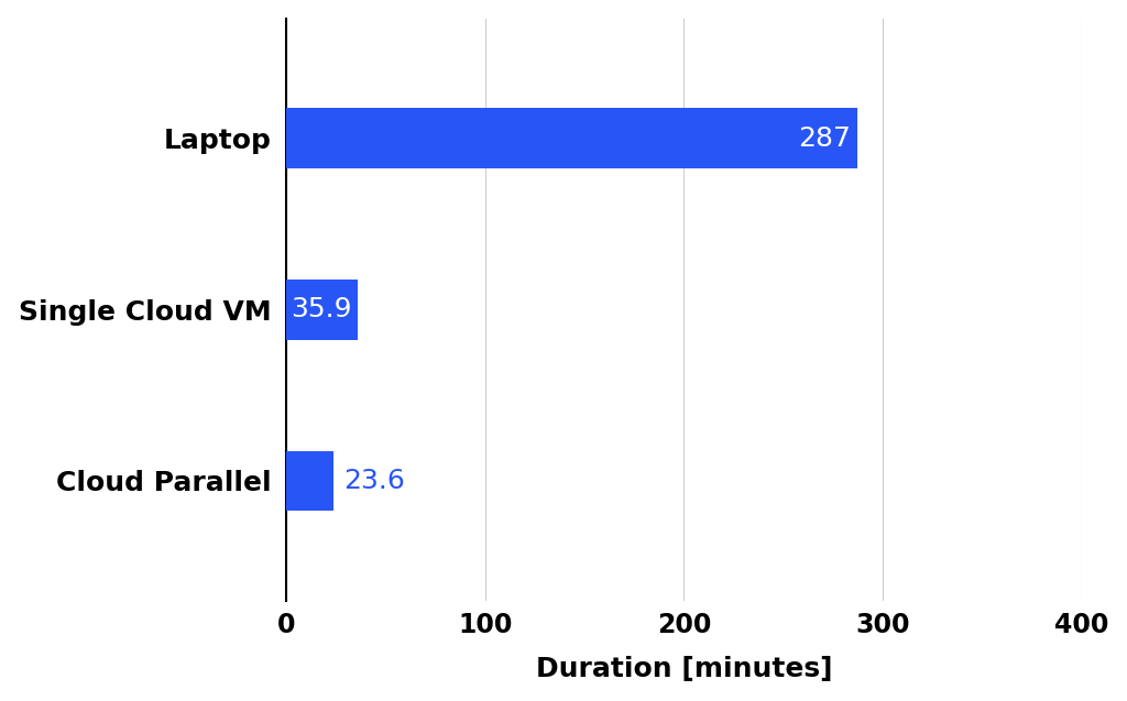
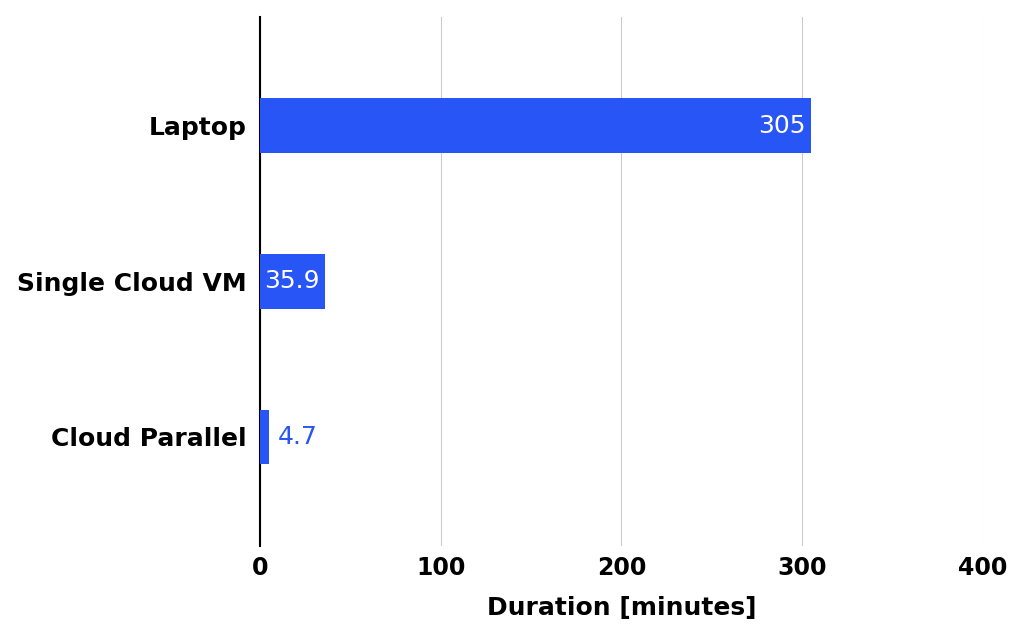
Laptop: 287 -> 305
Cloud Parallel: 23.6 -> 4.7
